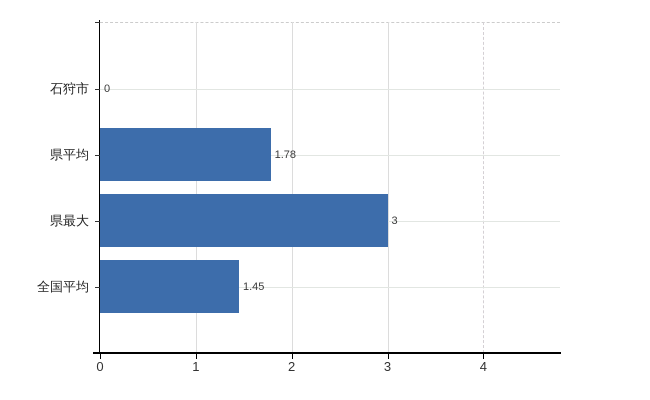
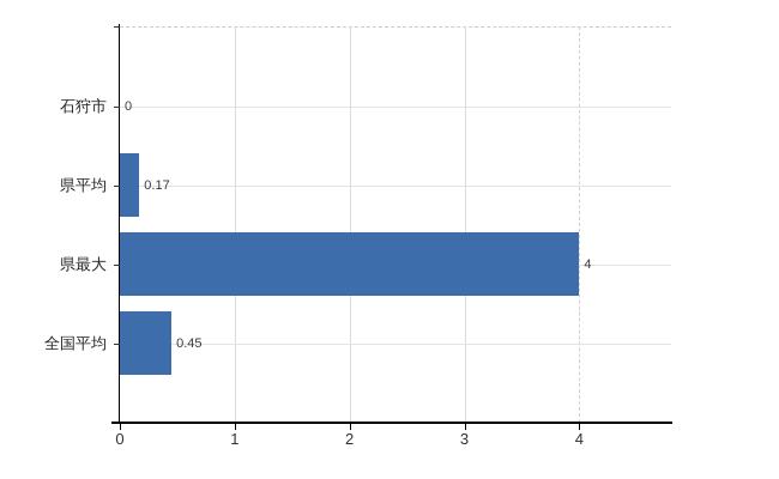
県平均: 1.78 -> 0.17
県最大: 3 -> 4
全国平均: 1.45 -> 0.45
